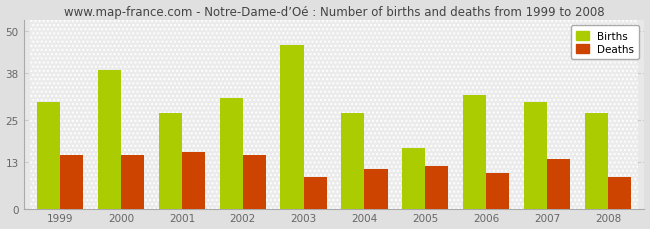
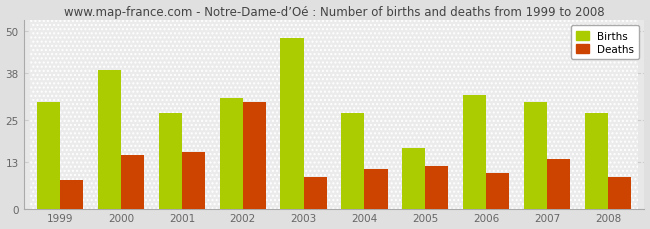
Deaths/1999: 15 -> 8
Deaths/2002: 15 -> 30
Births/2003: 46 -> 48
